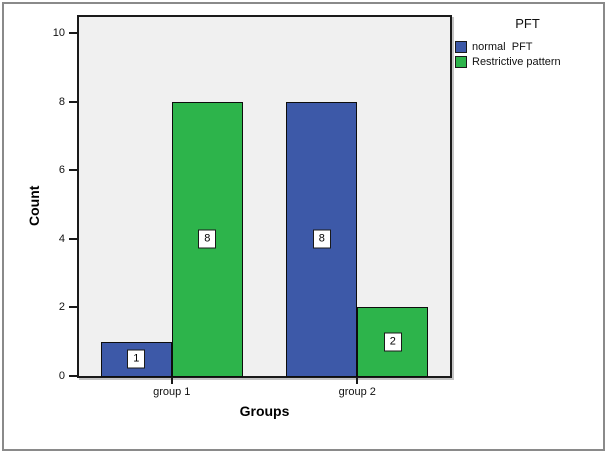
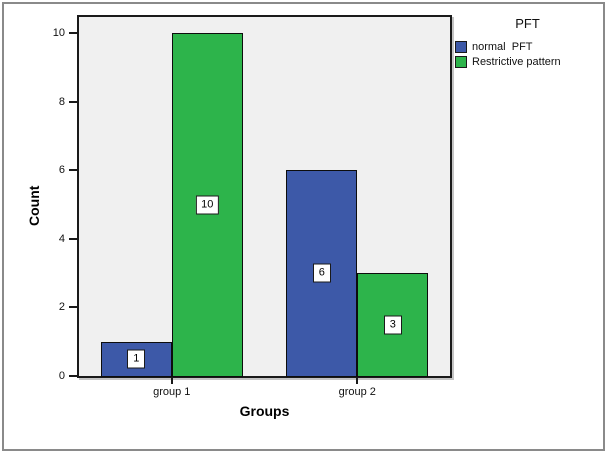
Restrictive pattern/group 1: 8 -> 10
normal PFT/group 2: 8 -> 6
Restrictive pattern/group 2: 2 -> 3
